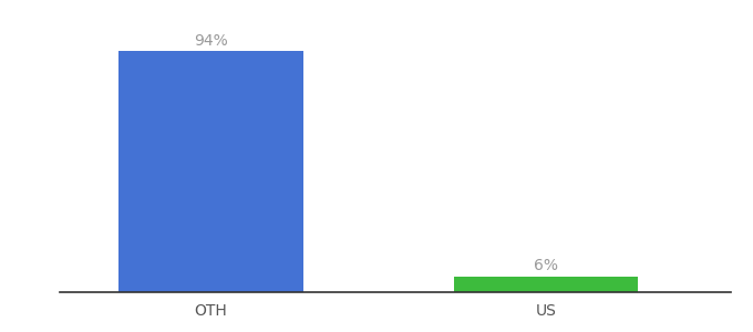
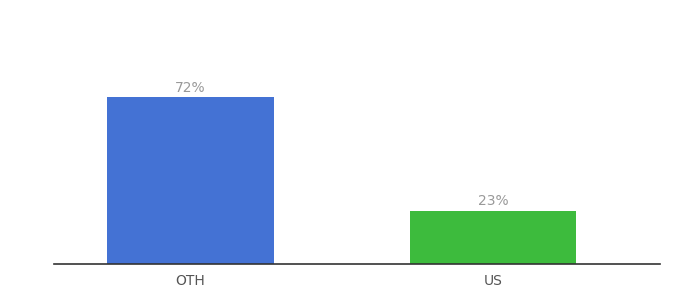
OTH: 94% -> 72%
US: 6% -> 23%
